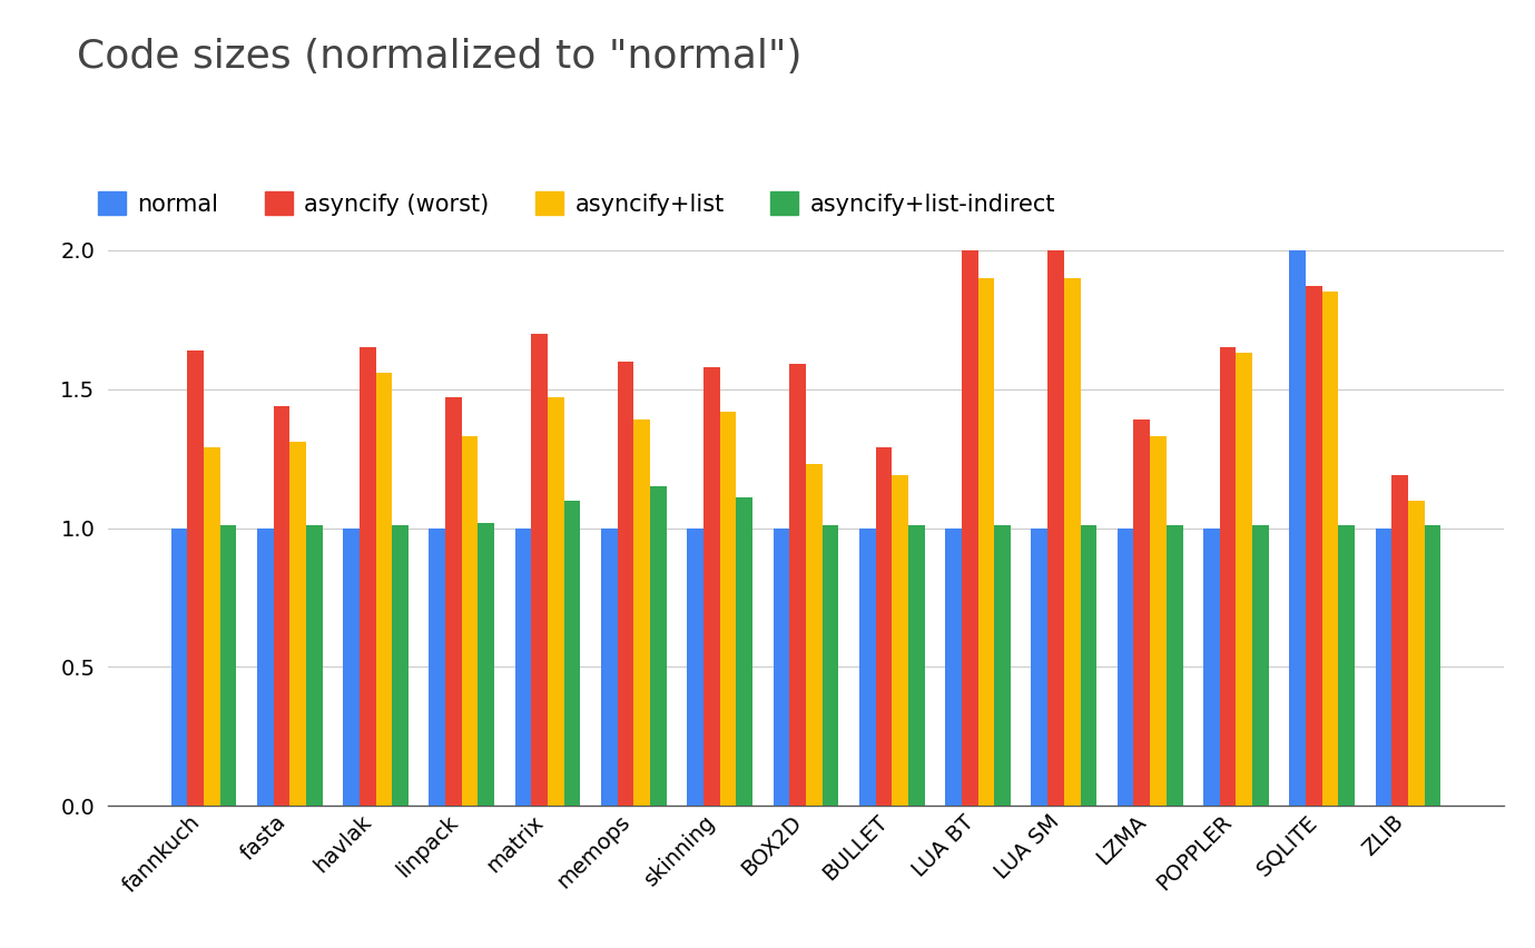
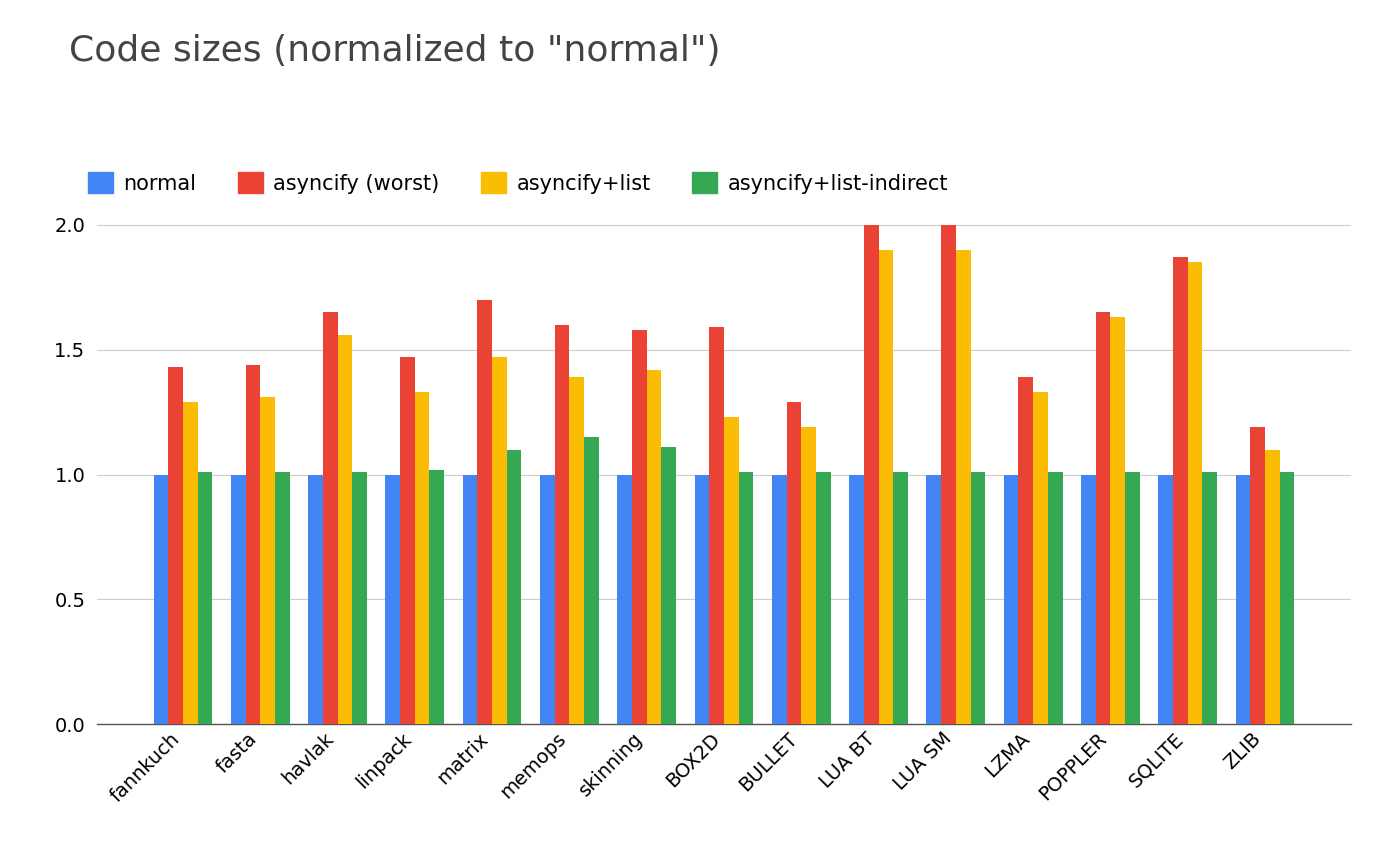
asyncify (worst)/fannkuch: 1.64 -> 1.43
normal/SQLITE: 2 -> 1
